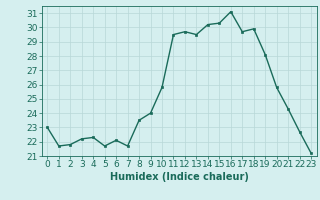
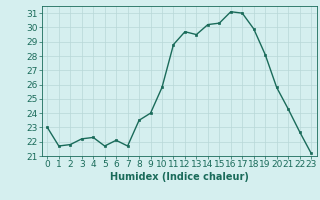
11: 29.5 -> 28.8
17: 29.7 -> 31.0
